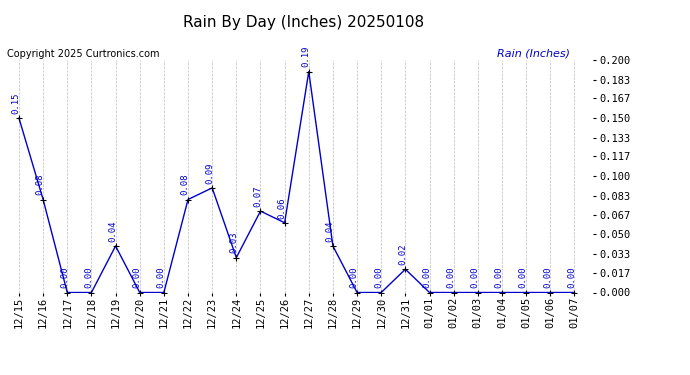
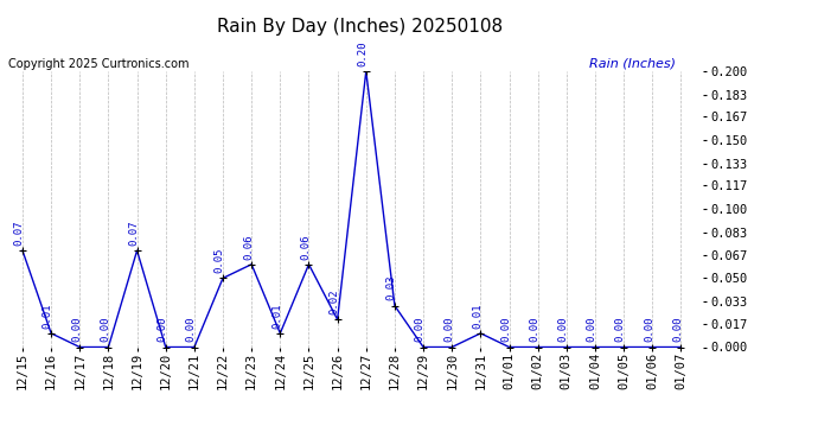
12/15: 0.15 -> 0.07
12/16: 0.08 -> 0.01
12/19: 0.04 -> 0.07
12/22: 0.08 -> 0.05
12/23: 0.09 -> 0.06
12/24: 0.03 -> 0.01
12/25: 0.07 -> 0.06
12/26: 0.06 -> 0.02
12/27: 0.19 -> 0.20
12/28: 0.04 -> 0.03
12/31: 0.02 -> 0.01
